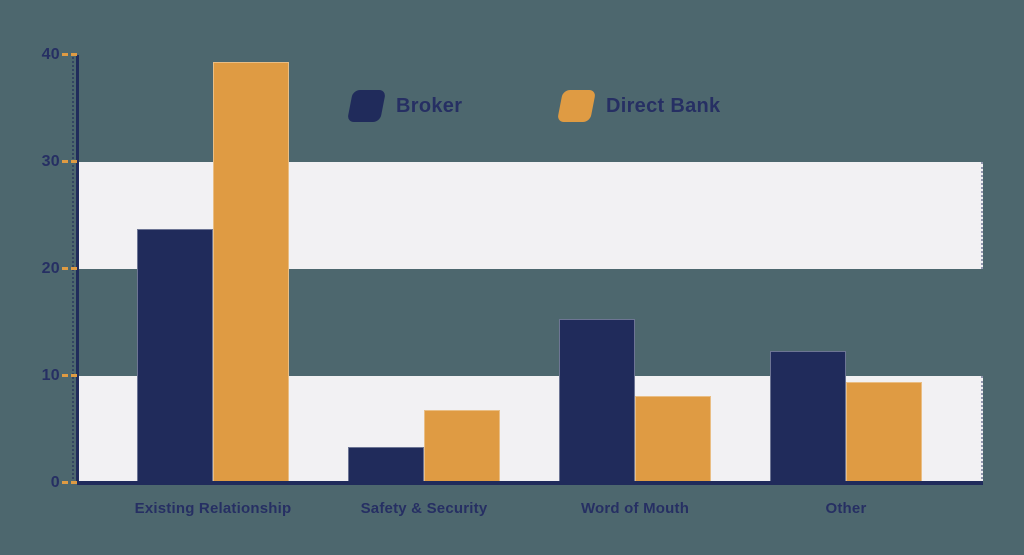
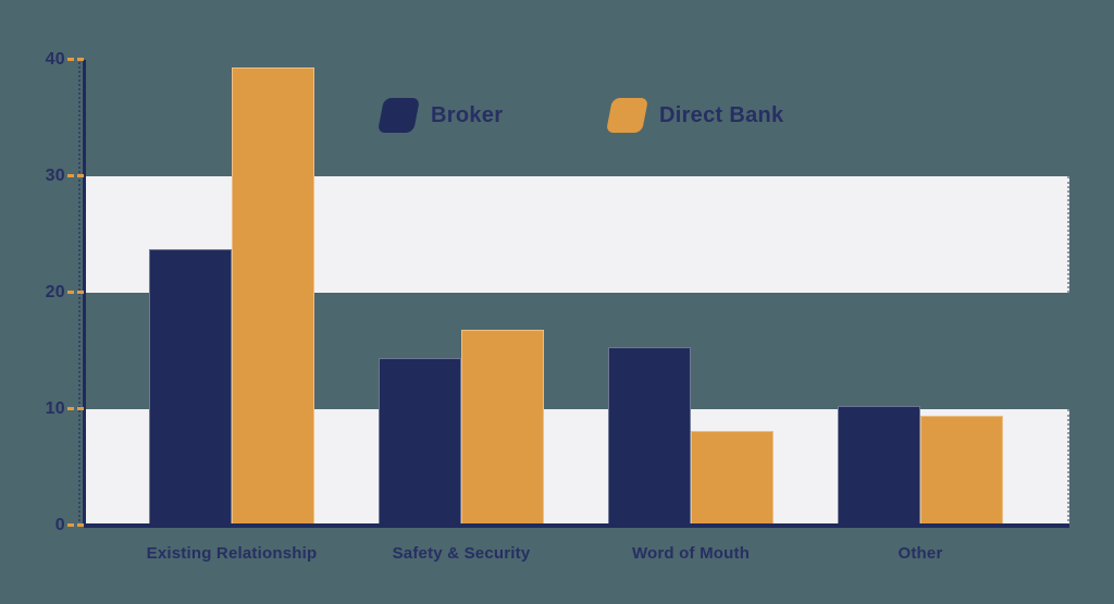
Broker/Safety & Security: 3.4 -> 14.4
Direct Bank/Safety & Security: 6.8 -> 16.8
Broker/Other: 12.3 -> 10.3
